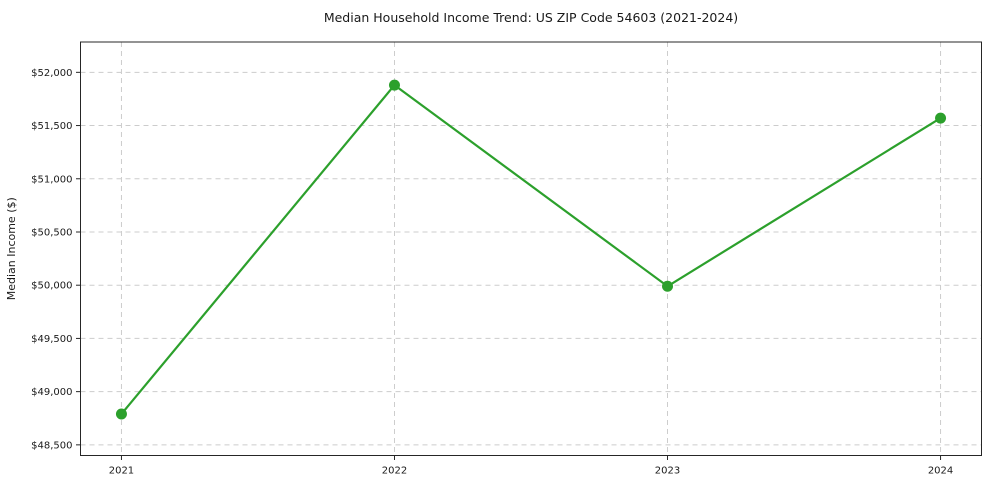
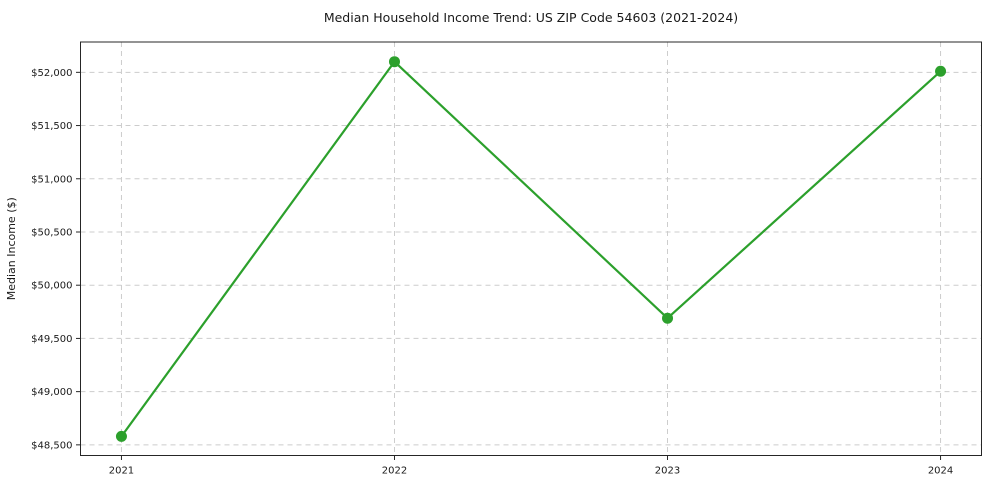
2021: $48790 -> $48580
2022: $51880 -> $52100
2023: $49990 -> $49690
2024: $51570 -> $52010
